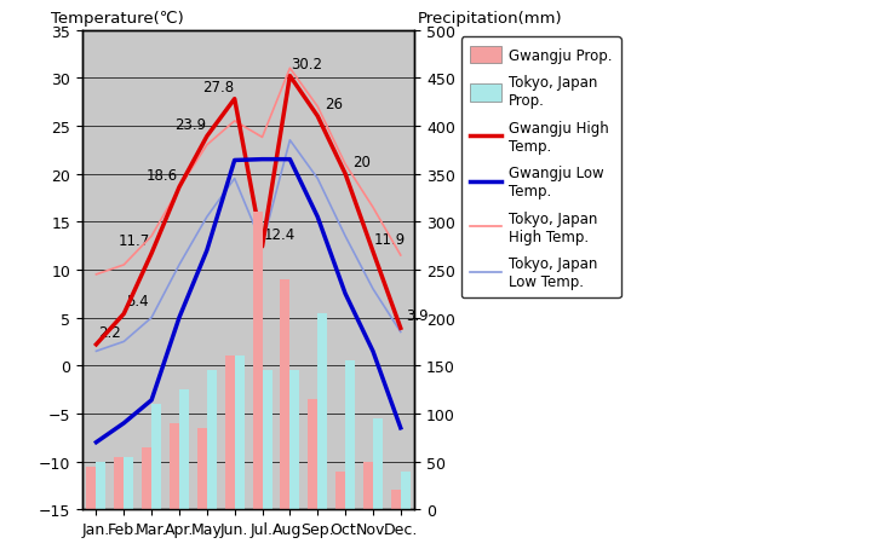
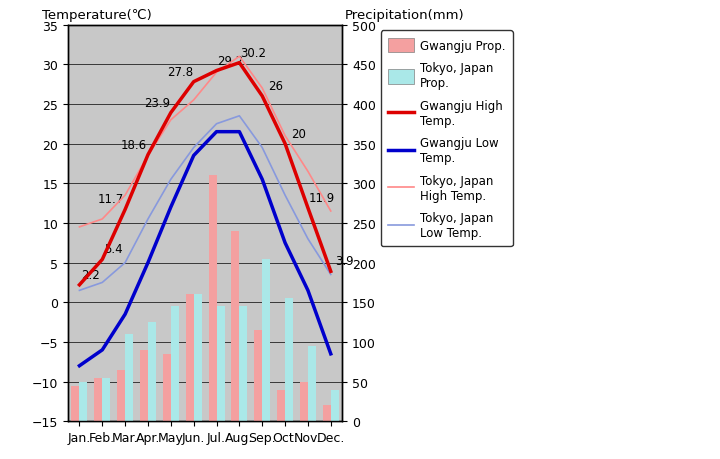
Gwangju Low Temp./Mar.: -3.6 -> -1.5
Gwangju Low Temp./Jun.: 21.4 -> 18.5
Gwangju High Temp./Jul.: 12.4 -> 29.2
Tokyo, Japan High Temp./Jul.: 23.8 -> 29.0
Tokyo, Japan Low Temp./Jul.: 12.6 -> 22.5
